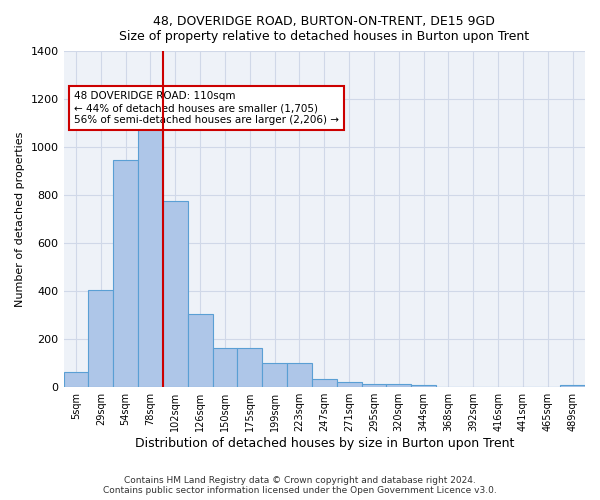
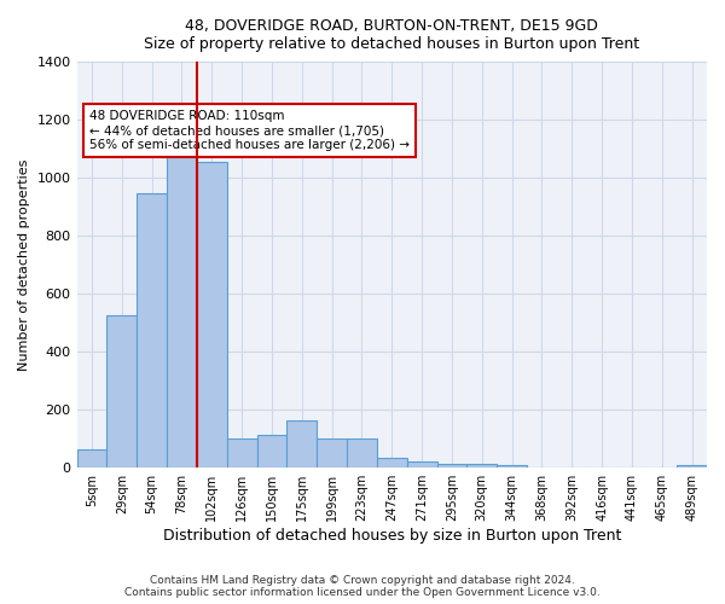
29sqm: 405 -> 525
102sqm: 775 -> 1055
126sqm: 305 -> 100
150sqm: 165 -> 115
